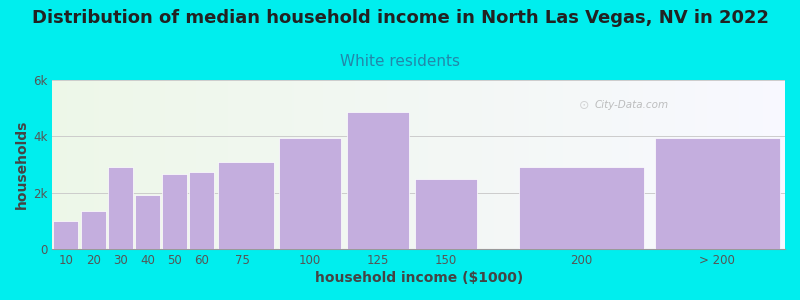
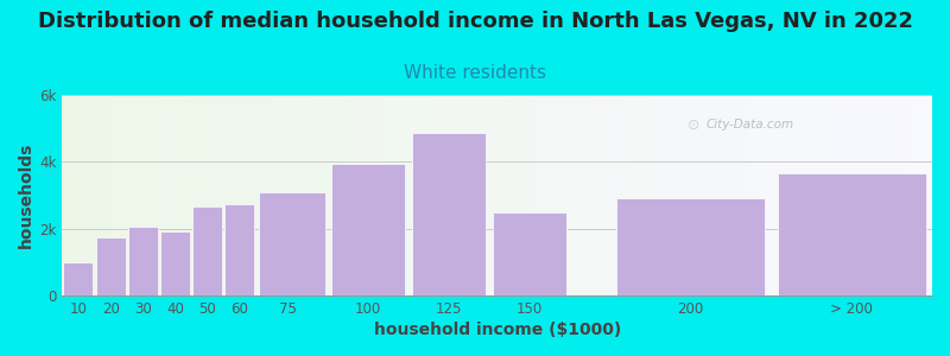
20: 1.35k -> 1.75k
30: 2.90k -> 2.05k
> 200: 3.95k -> 3.65k
